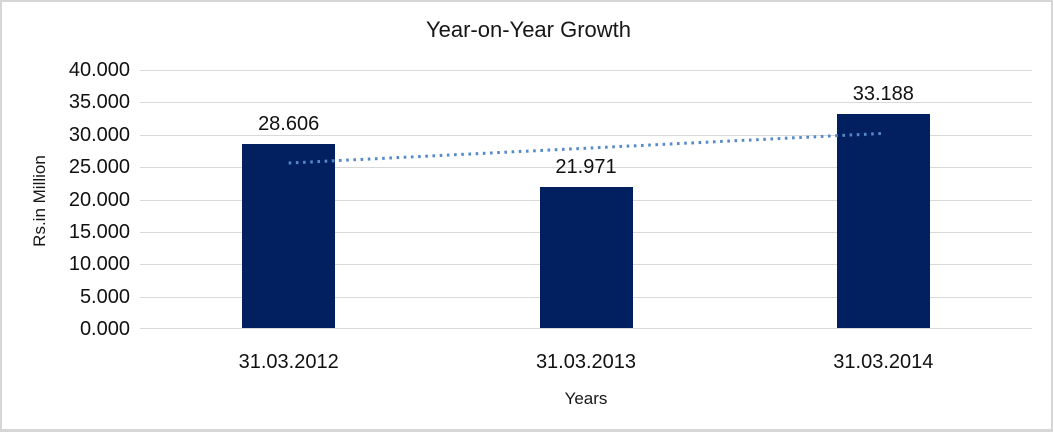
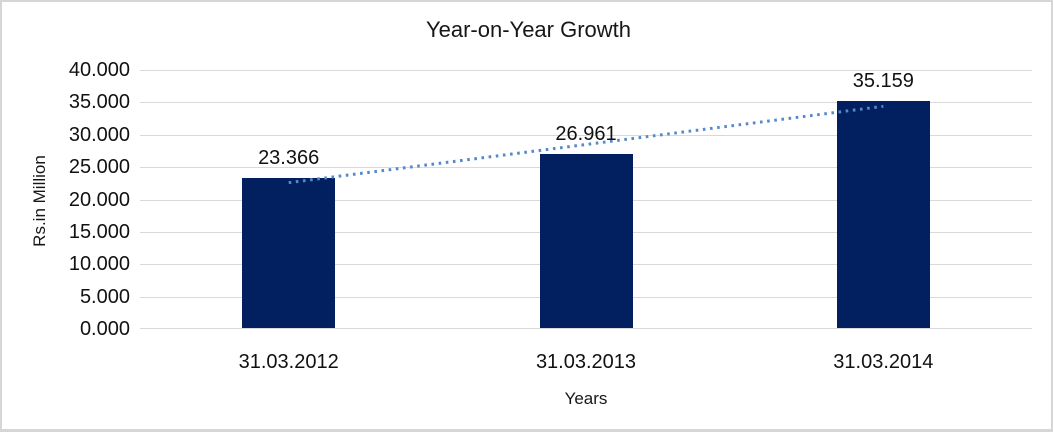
31.03.2012: 28.606 -> 23.366
31.03.2013: 21.971 -> 26.961
31.03.2014: 33.188 -> 35.159
